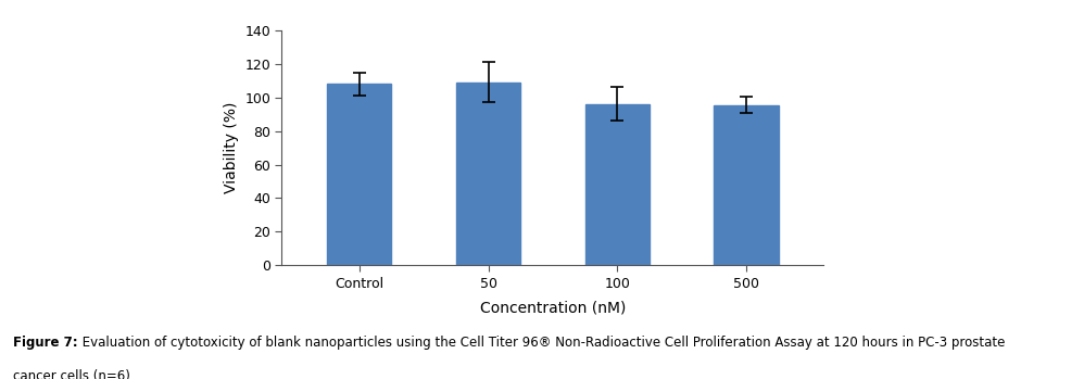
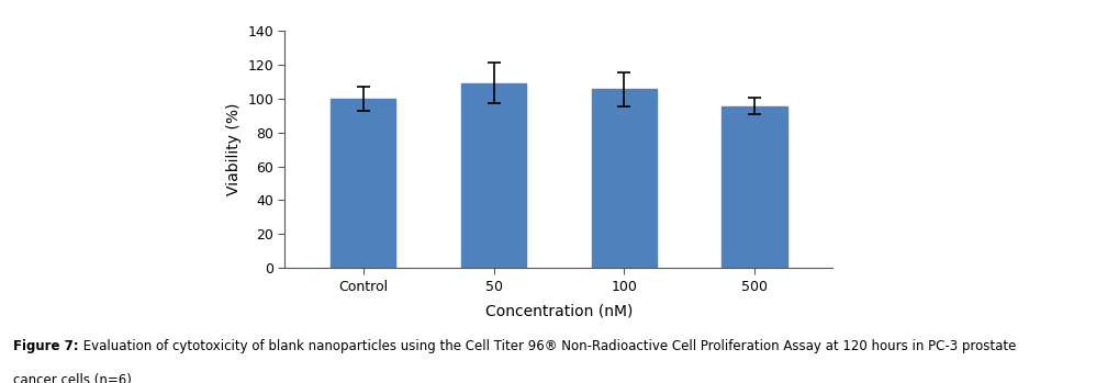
Control: 108 -> 100
100: 96 -> 106
